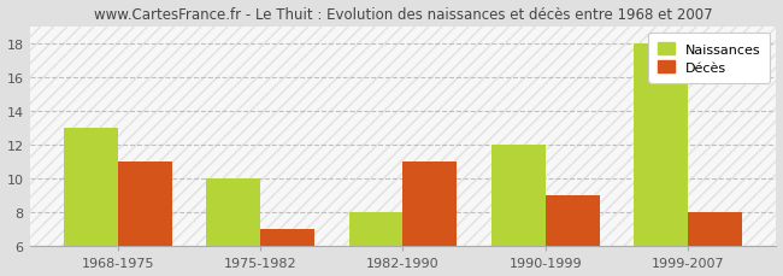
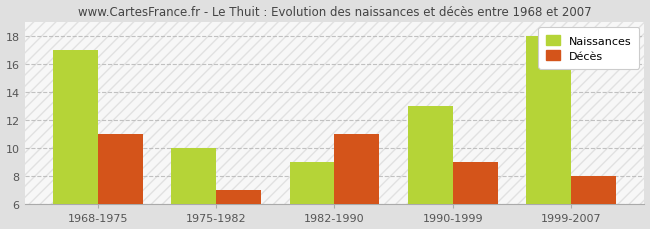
Naissances/1968-1975: 13 -> 17
Naissances/1982-1990: 8 -> 9
Naissances/1990-1999: 12 -> 13
